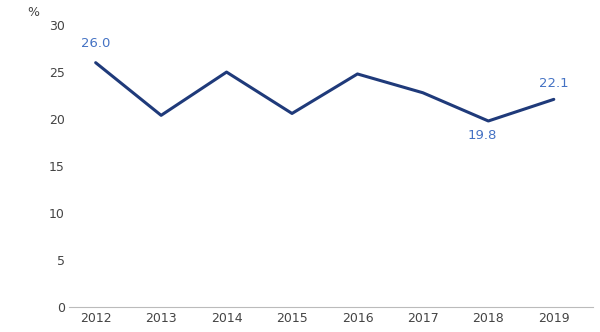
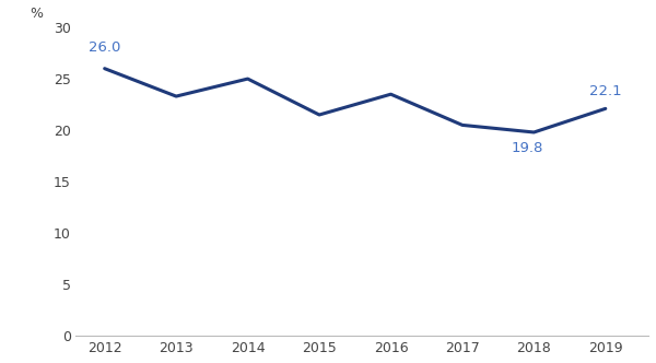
2013: 20.4 -> 23.3
2015: 20.6 -> 21.5
2016: 24.8 -> 23.5
2017: 22.8 -> 20.5
